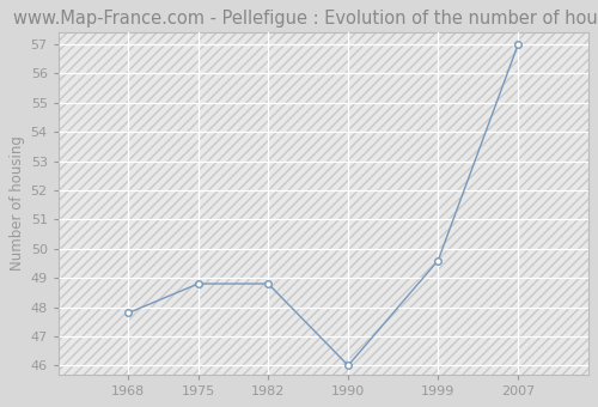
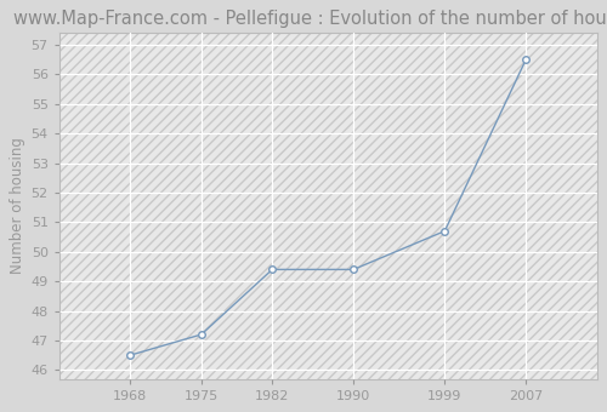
1968: 47.8 -> 46.5
1975: 48.8 -> 47.2
1982: 48.8 -> 49.4
1990: 46.0 -> 49.4
1999: 49.6 -> 50.7
2007: 57.0 -> 56.5
